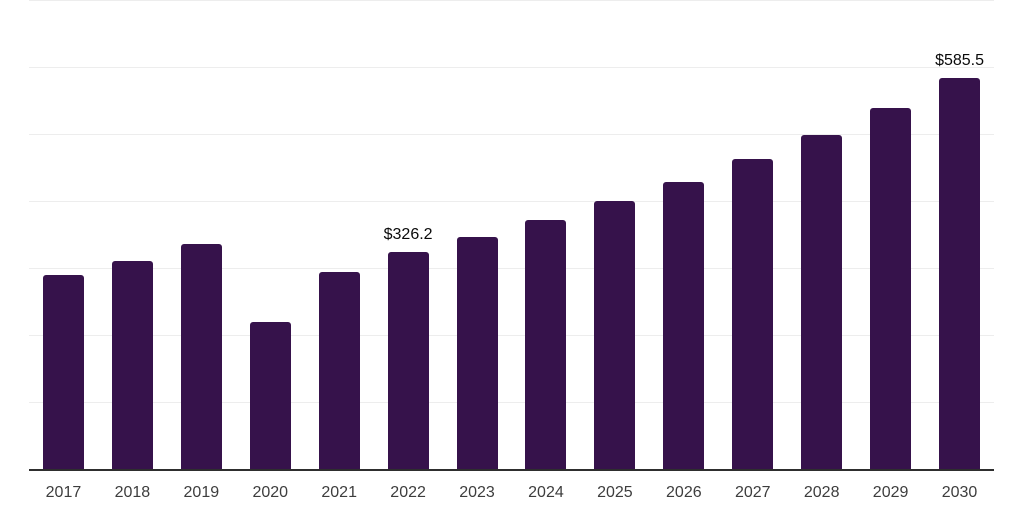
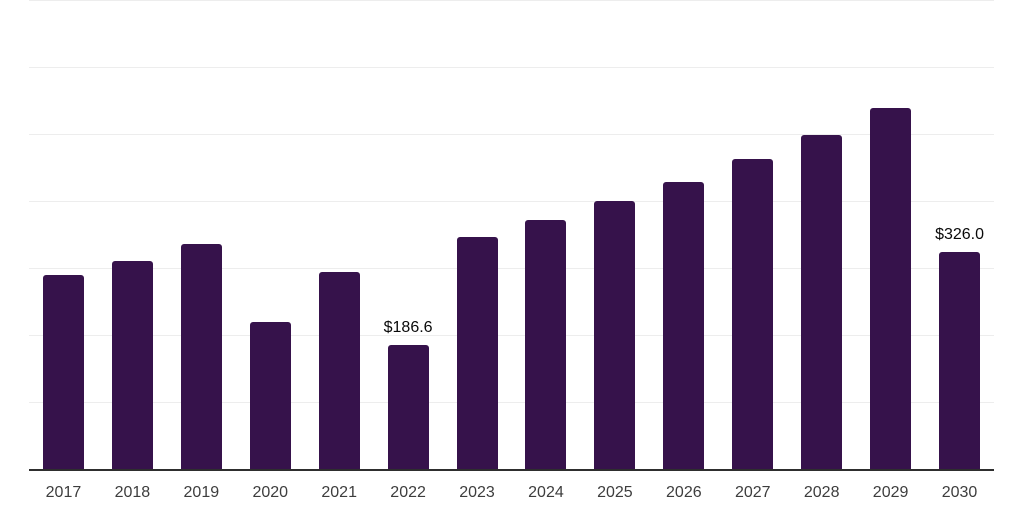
2022: $326.2 -> $186.6
2030: $585.5 -> $326.0
